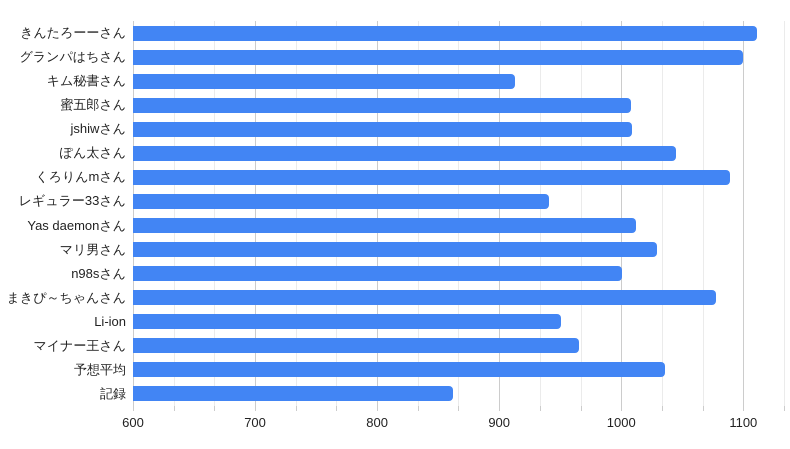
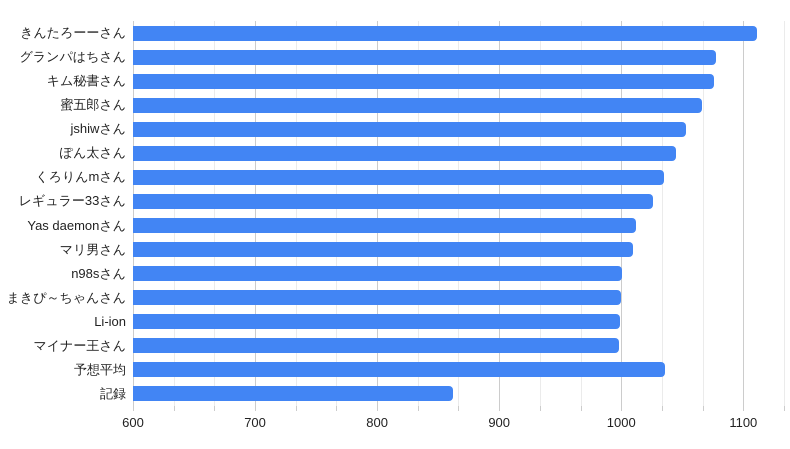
グランパはちさん: 1100 -> 1078
キム秘書さん: 913 -> 1076
蜜五郎さん: 1008 -> 1066
jshiwさん: 1009 -> 1053
くろりんmさん: 1089 -> 1035
レギュラー33さん: 941 -> 1026
マリ男さん: 1029 -> 1010
まきぴ～ちゃんさん: 1078 -> 1000
Li-ion: 951 -> 999
マイナー王さん: 965 -> 998
